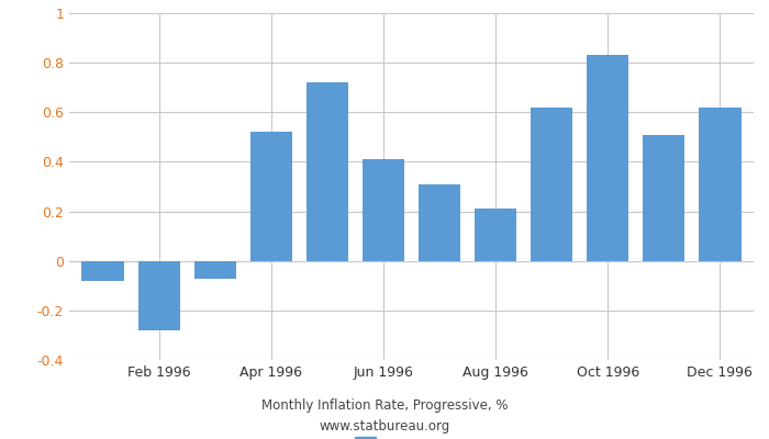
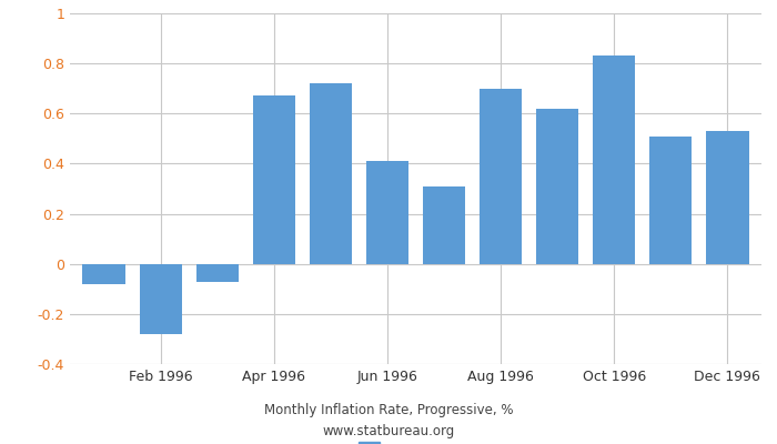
Apr 1996: 0.52 -> 0.67
Aug 1996: 0.21 -> 0.70
Dec 1996: 0.62 -> 0.53
